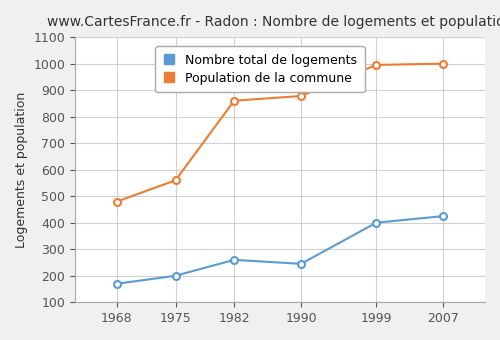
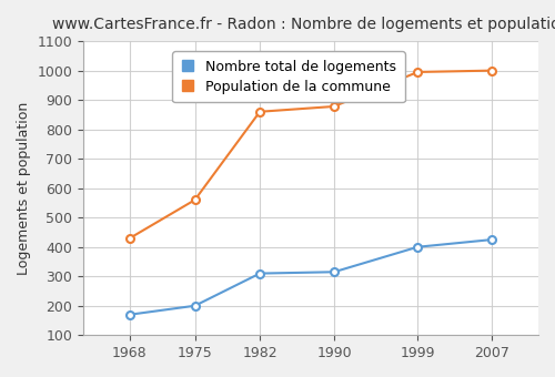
Population de la commune/1968: 480 -> 430
Nombre total de logements/1982: 260 -> 310
Nombre total de logements/1990: 245 -> 315
